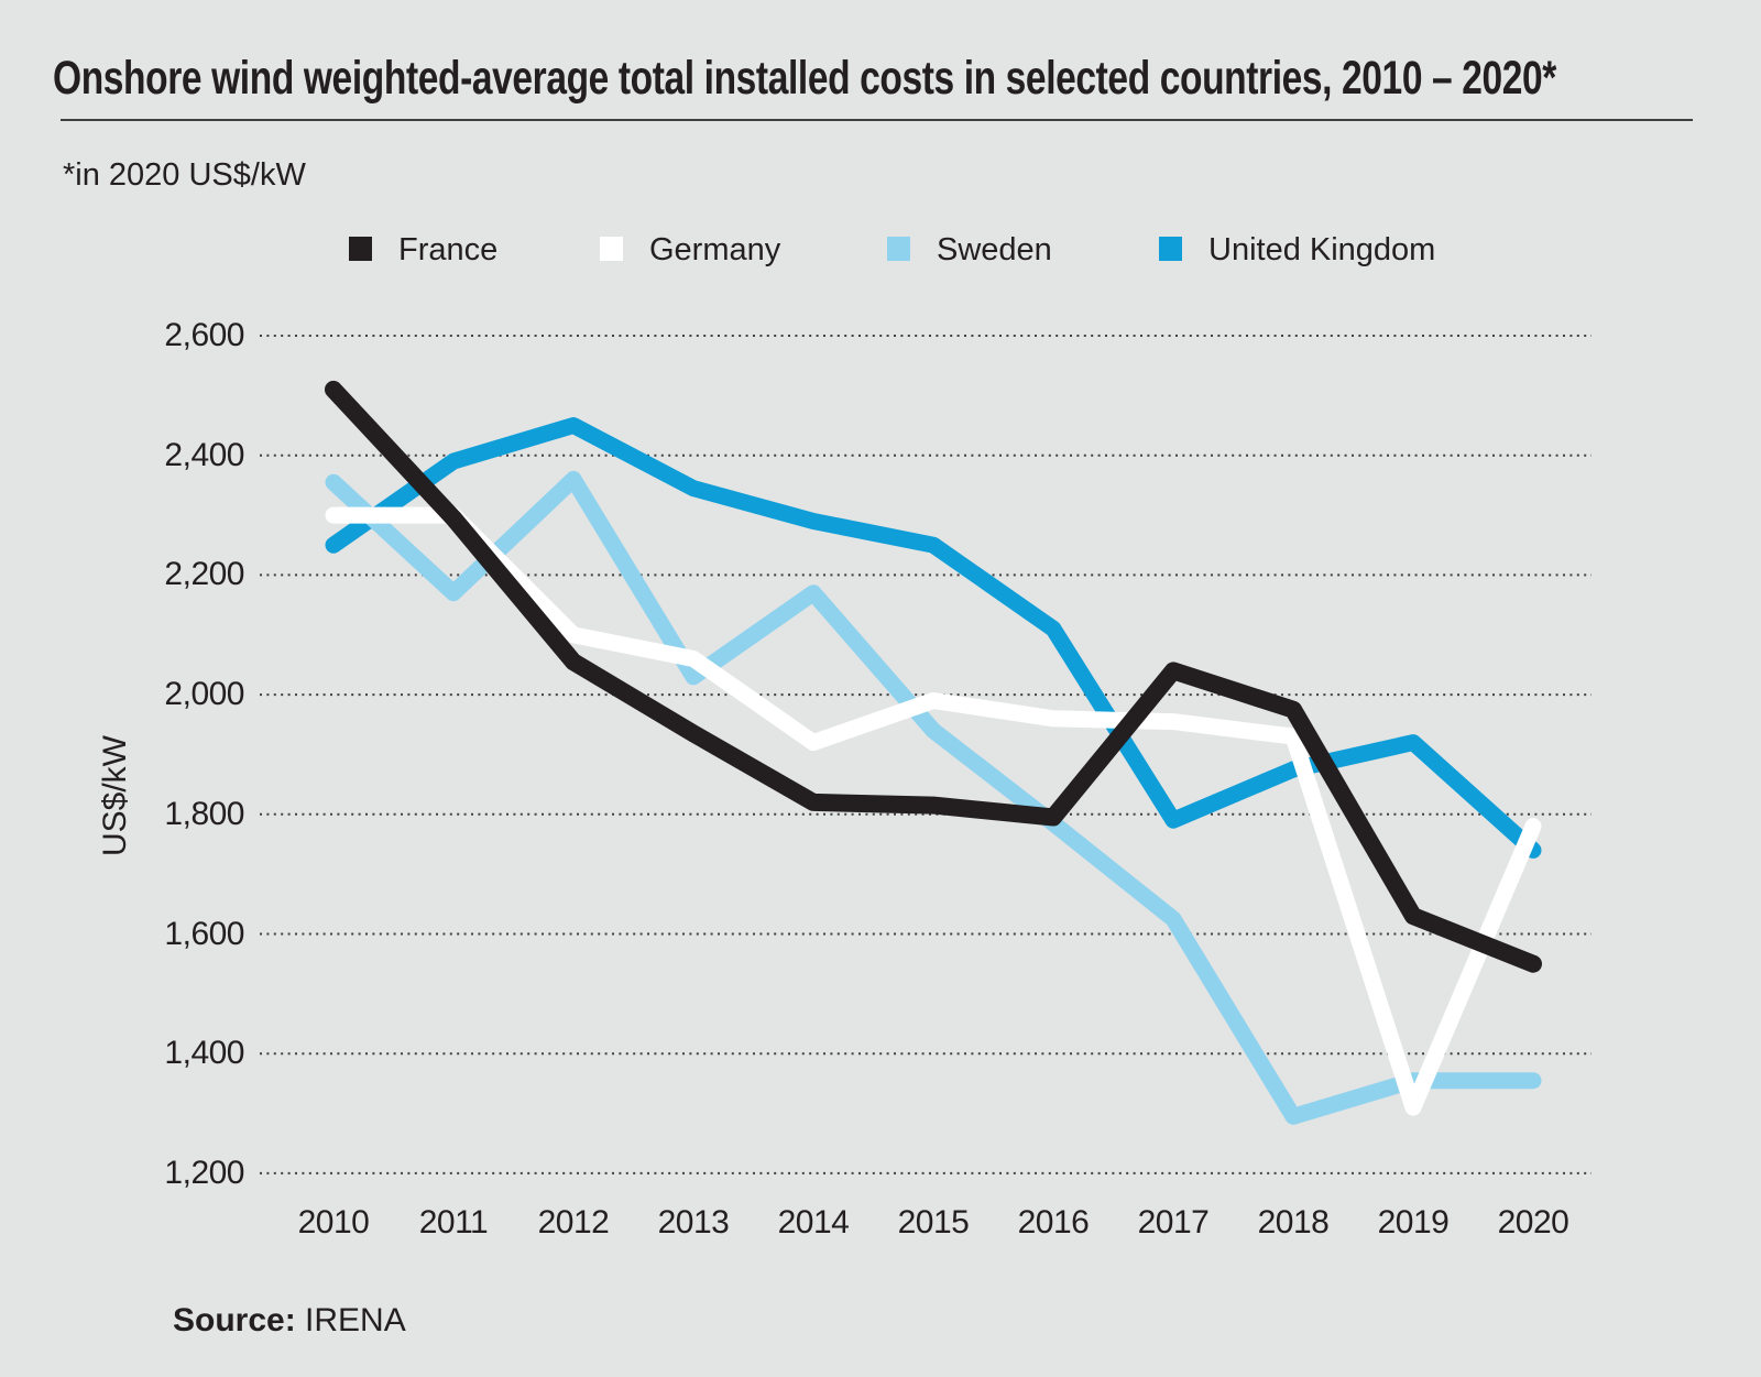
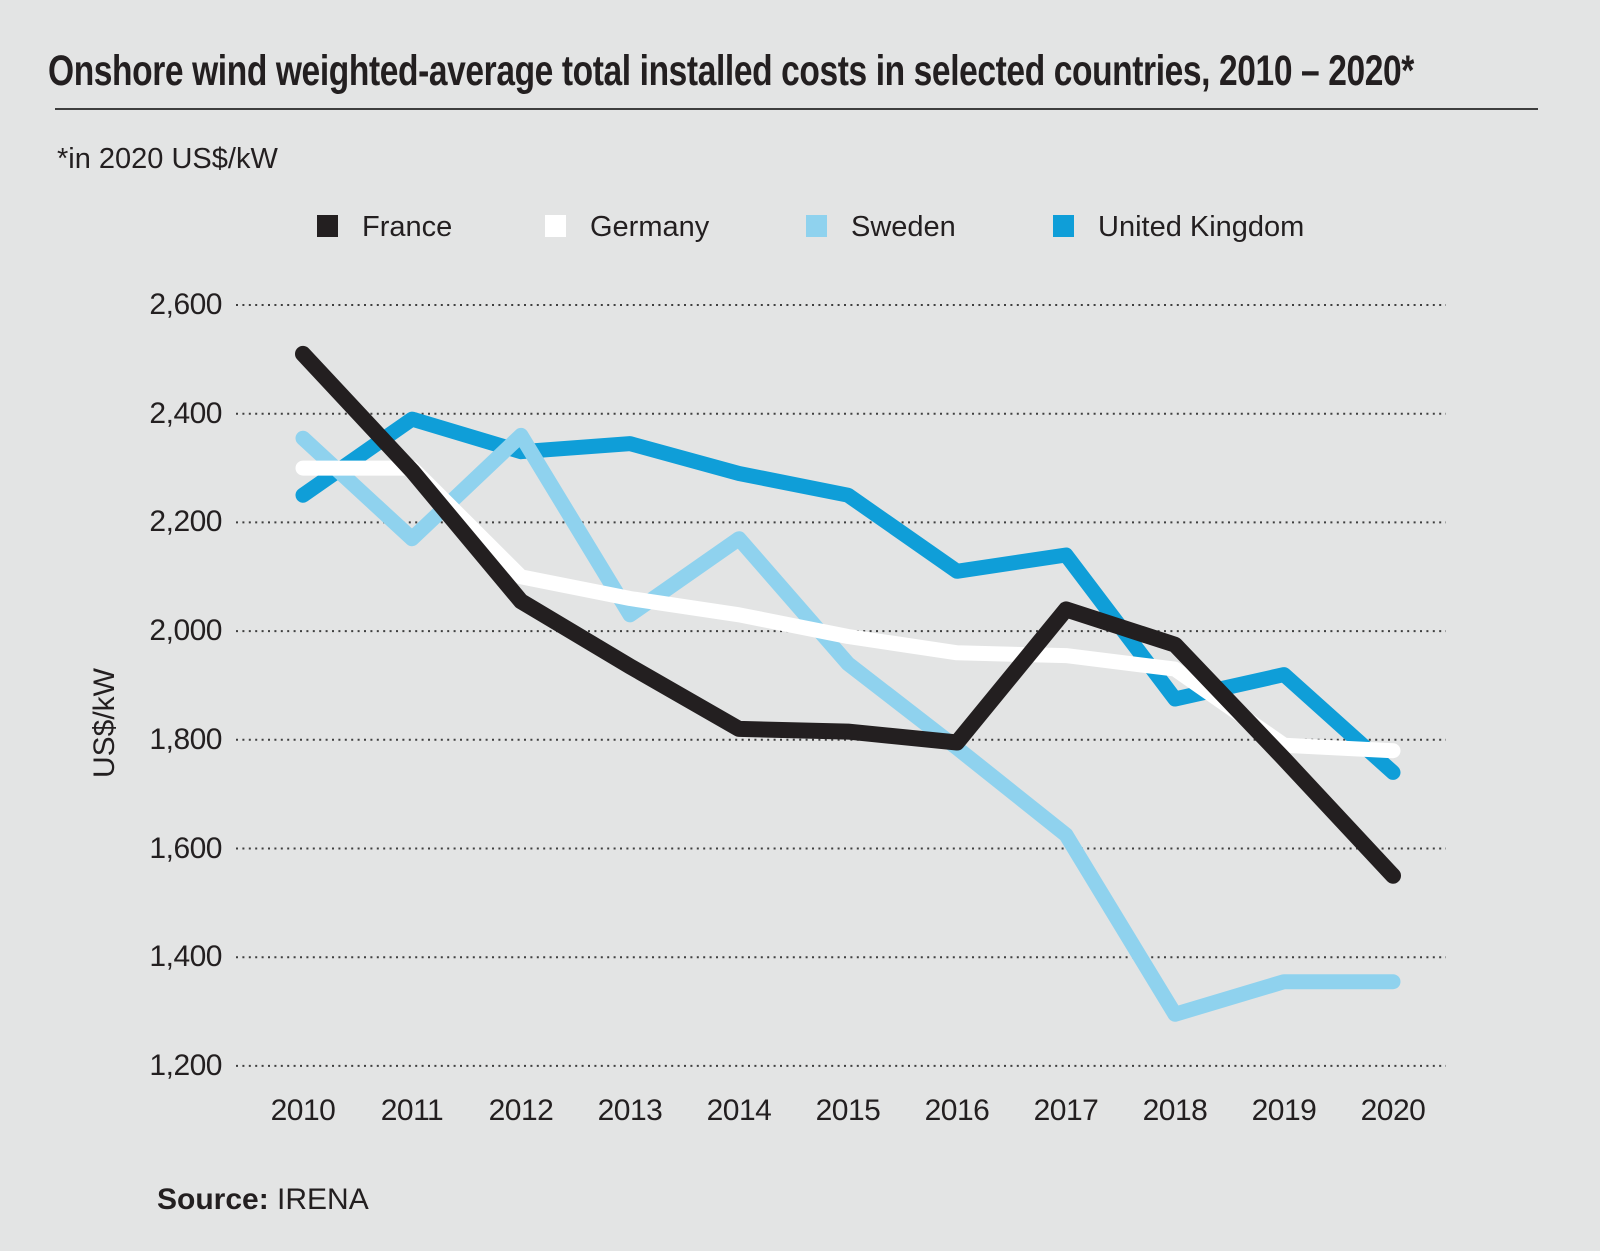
United Kingdom/2012: 2450 -> 2330
Germany/2014: 1920 -> 2030
United Kingdom/2017: 1790 -> 2140
France/2019: 1630 -> 1760
Germany/2019: 1310 -> 1790
